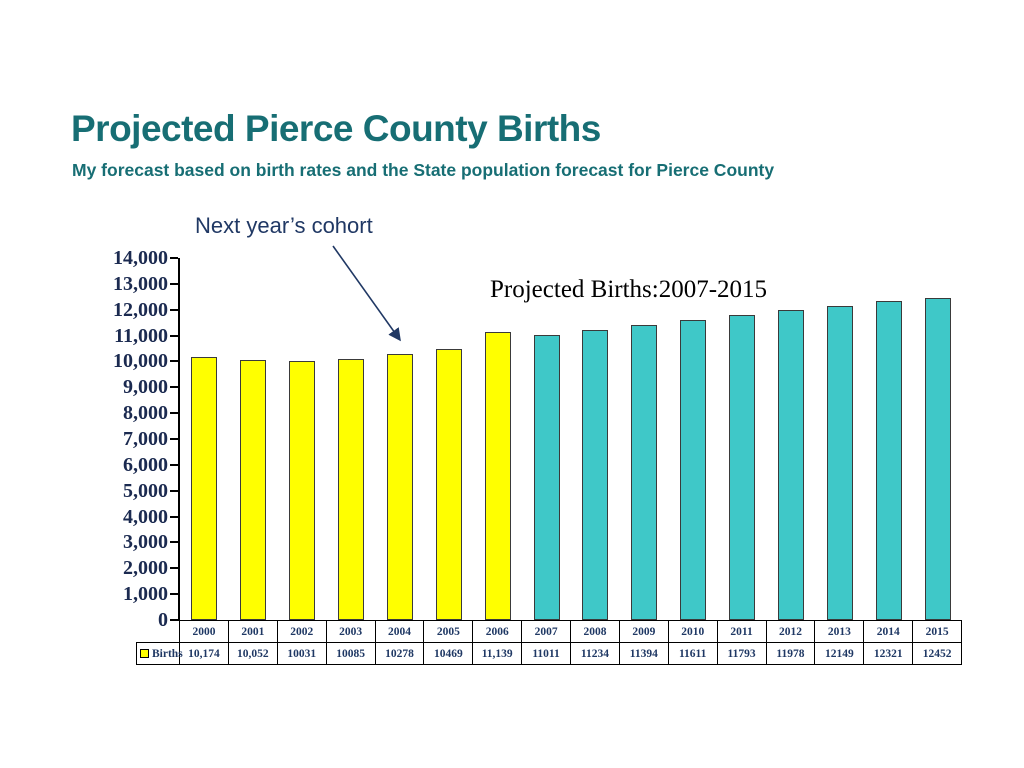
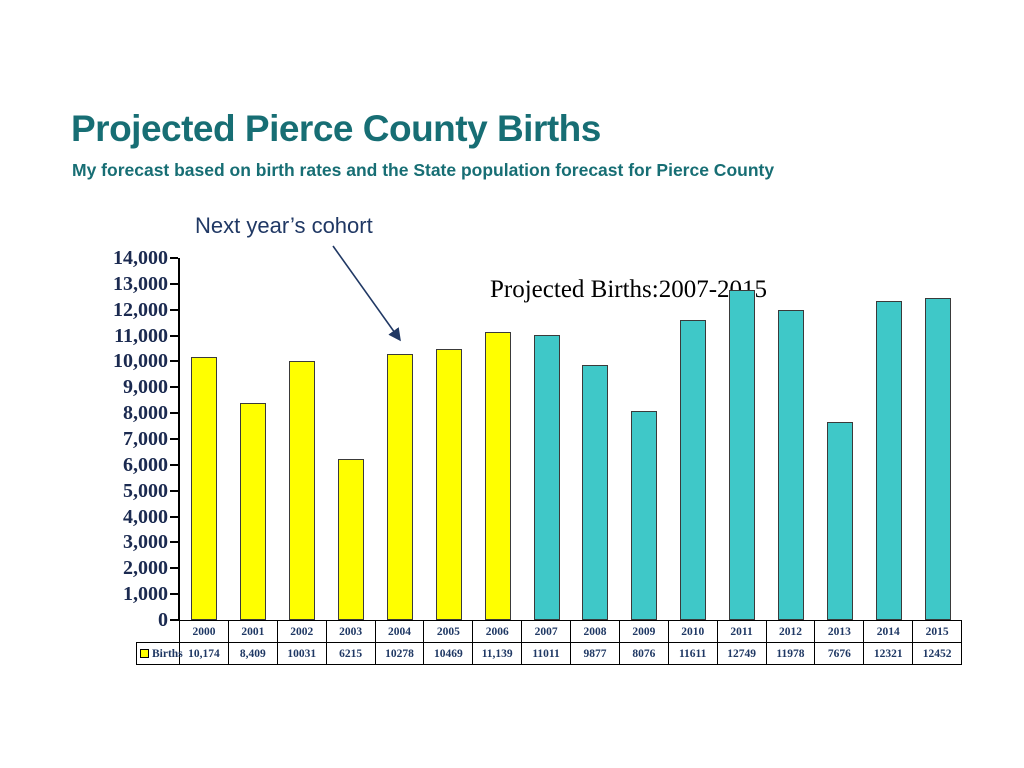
2001: 10,052 -> 8,409
2003: 10085 -> 6215
2008: 11234 -> 9877
2009: 11394 -> 8076
2011: 11793 -> 12749
2013: 12149 -> 7676
